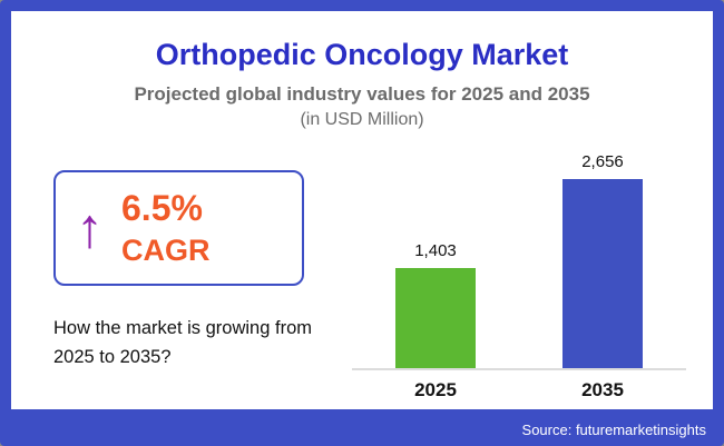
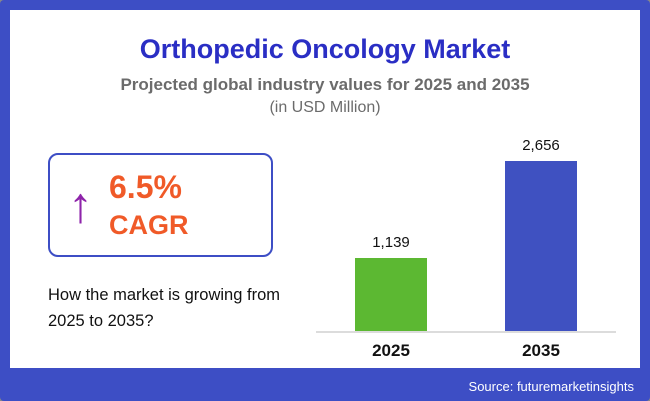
2025: 1,403 -> 1,139
